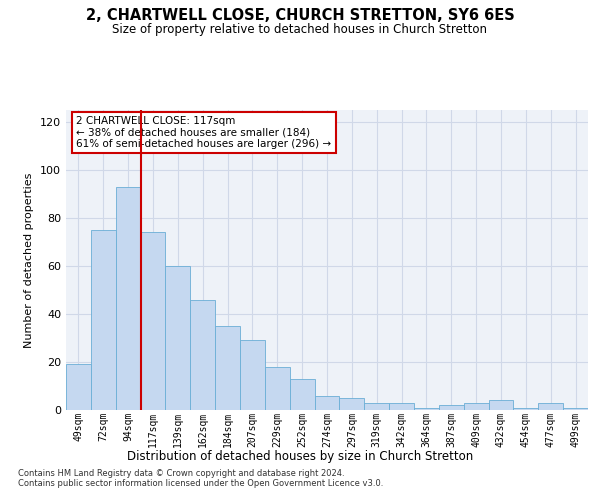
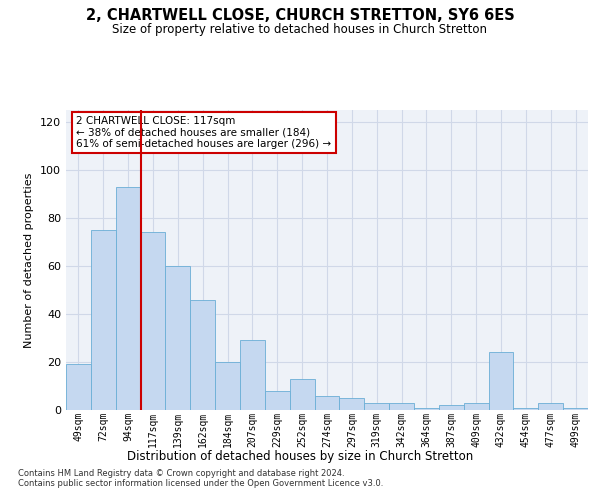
184sqm: 35 -> 20
229sqm: 18 -> 8
432sqm: 4 -> 24
